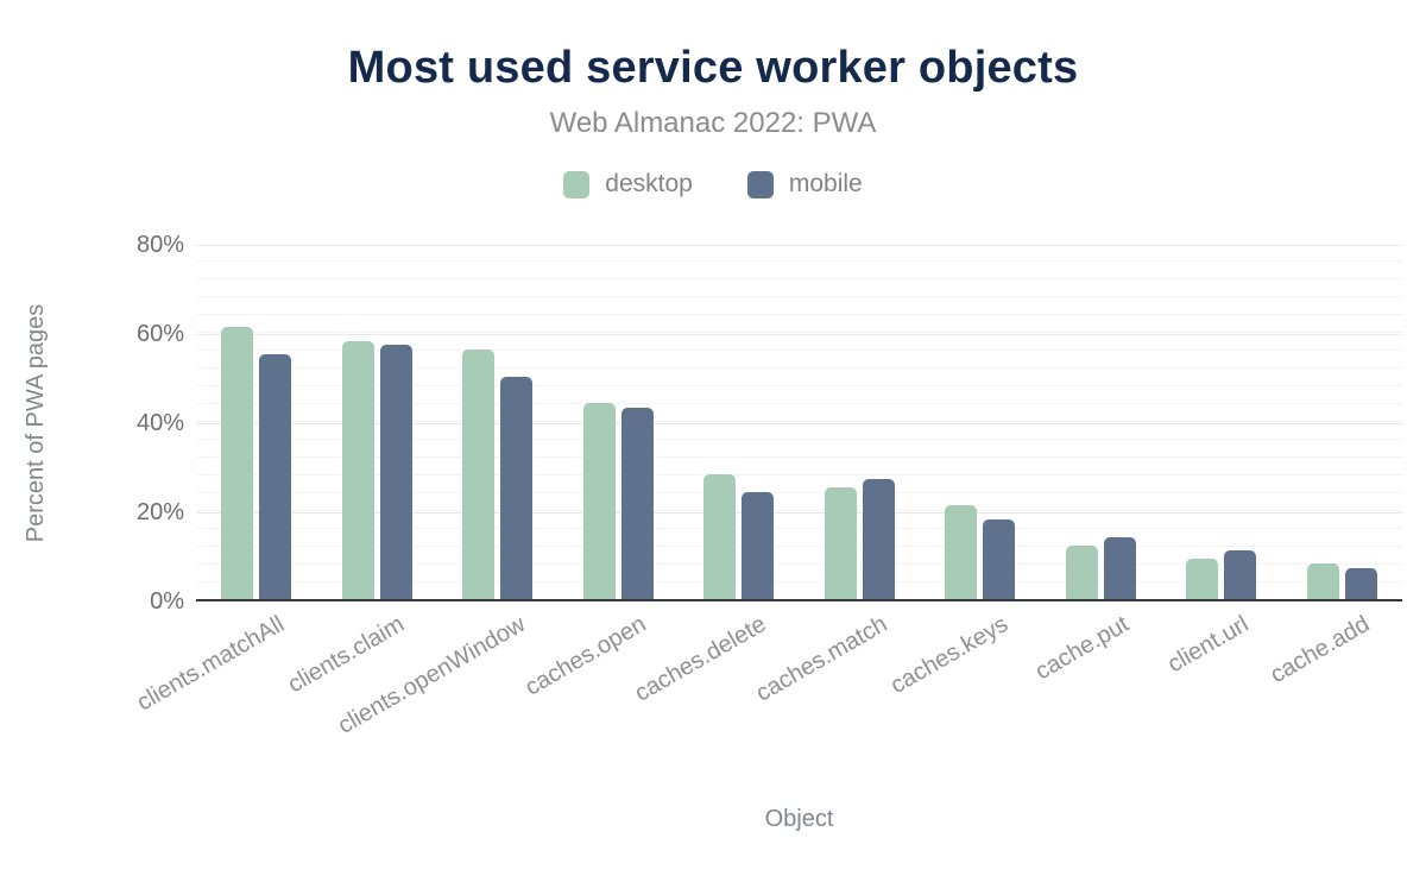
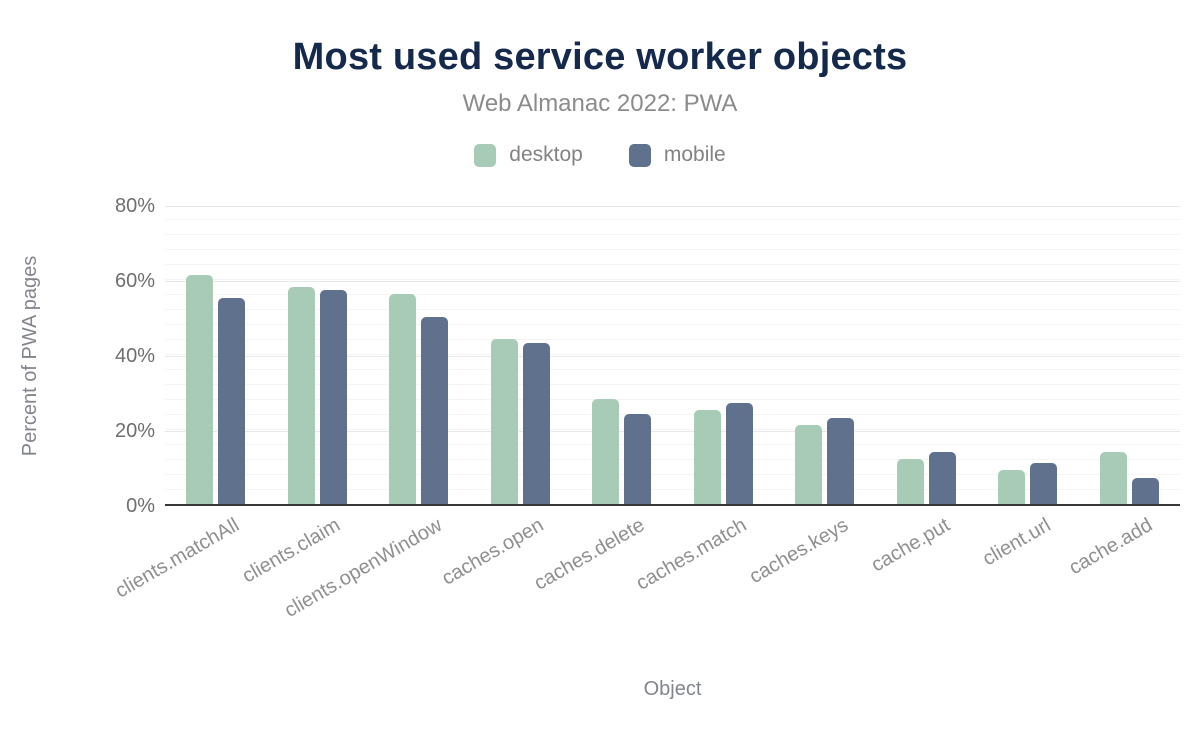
mobile/caches.keys: 18% -> 23%
desktop/cache.add: 8% -> 14%
